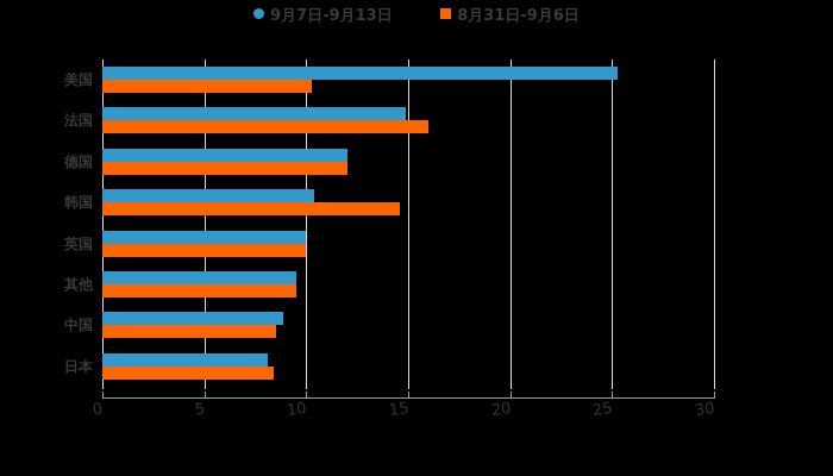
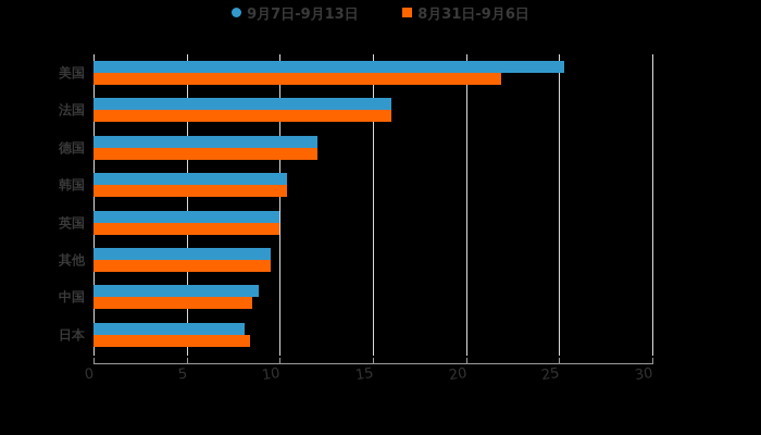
8月31日-9月6日/美国: 10.3 -> 21.9
9月7日-9月13日/法国: 14.9 -> 16.0
8月31日-9月6日/韩国: 14.6 -> 10.4
